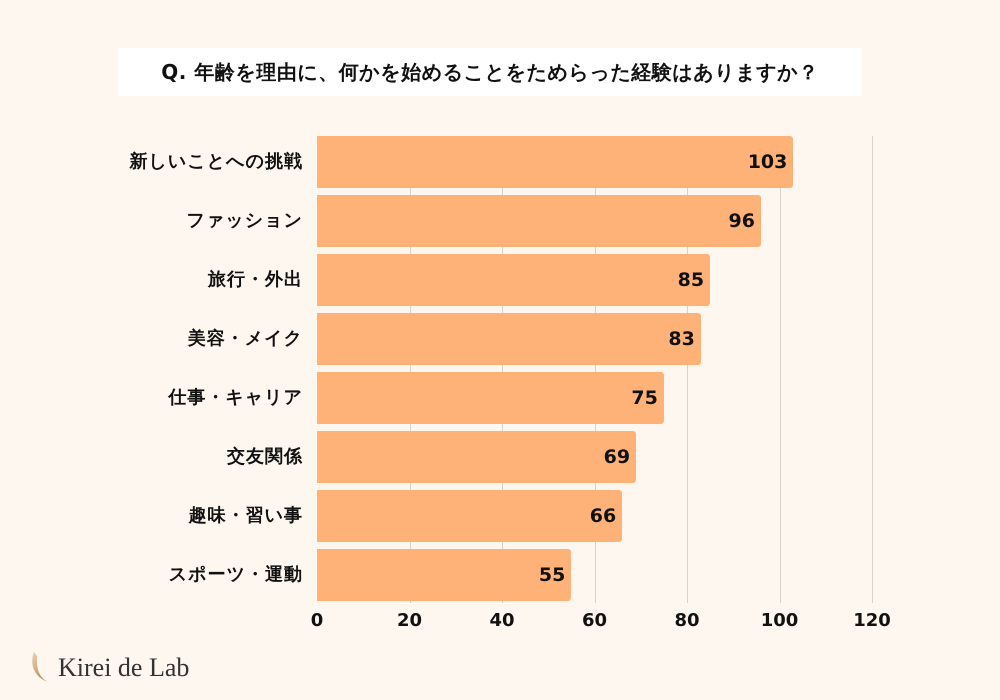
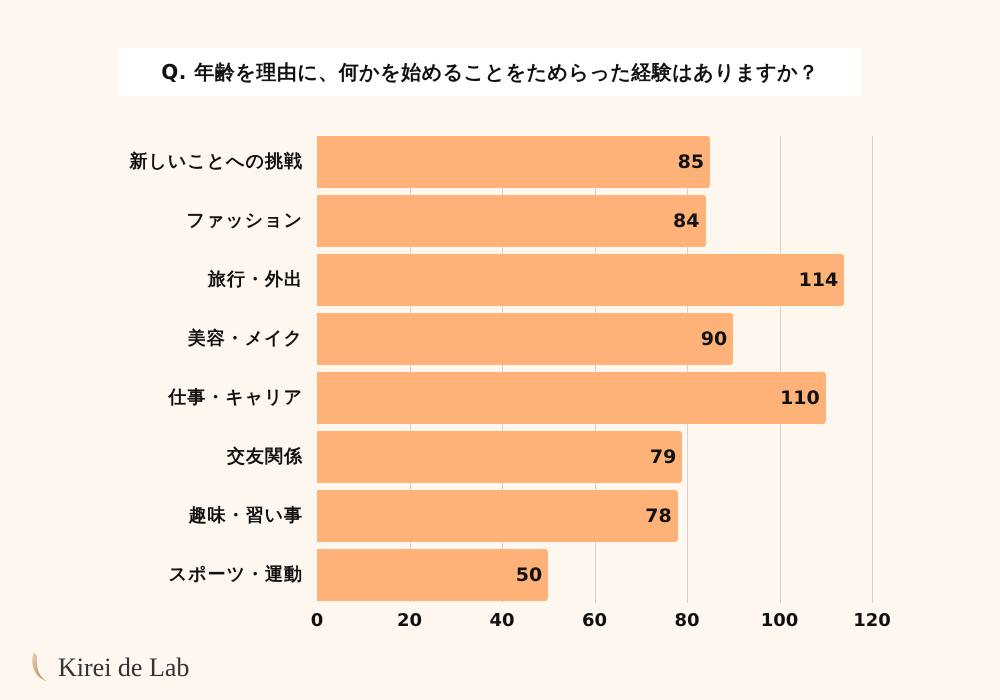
新しいことへの挑戦: 103 -> 85
ファッション: 96 -> 84
旅行・外出: 85 -> 114
美容・メイク: 83 -> 90
仕事・キャリア: 75 -> 110
交友関係: 69 -> 79
趣味・習い事: 66 -> 78
スポーツ・運動: 55 -> 50
